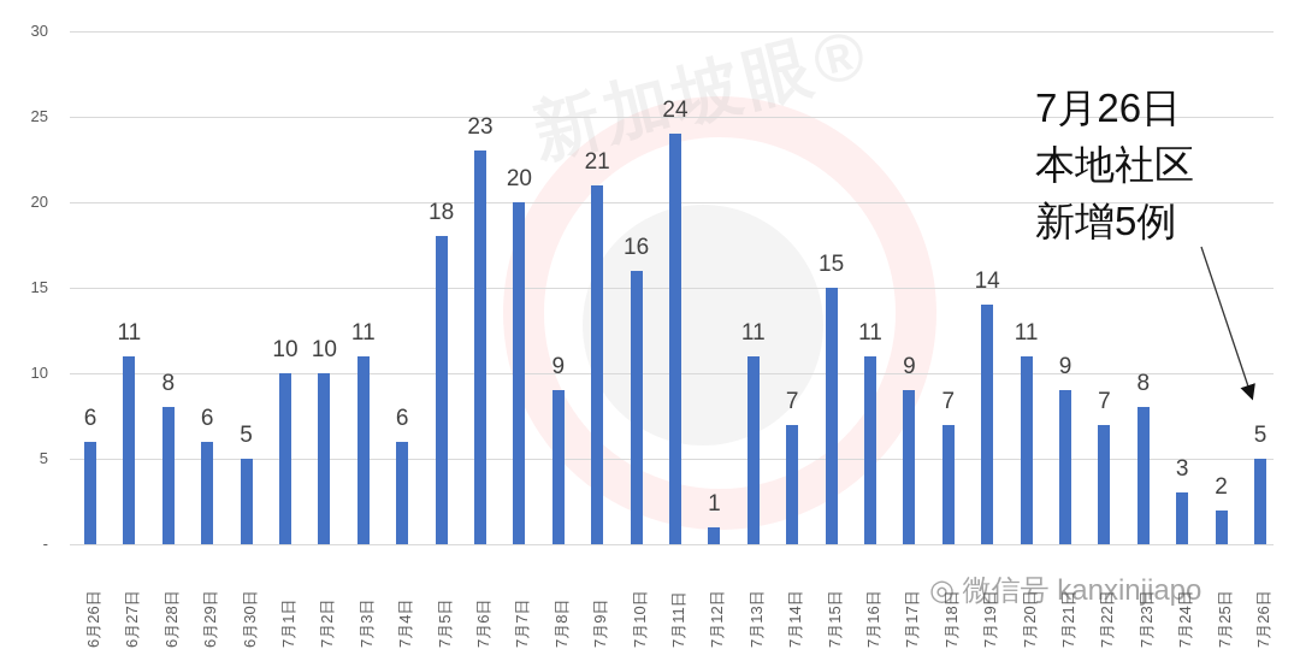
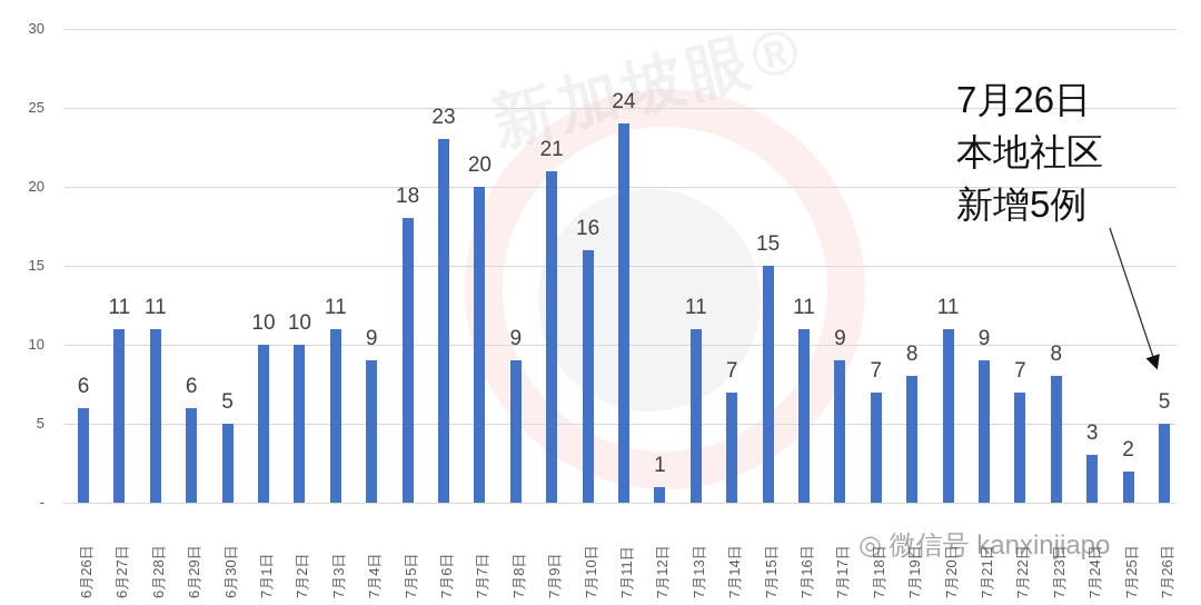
6月28日: 8 -> 11
7月4日: 6 -> 9
7月19日: 14 -> 8
